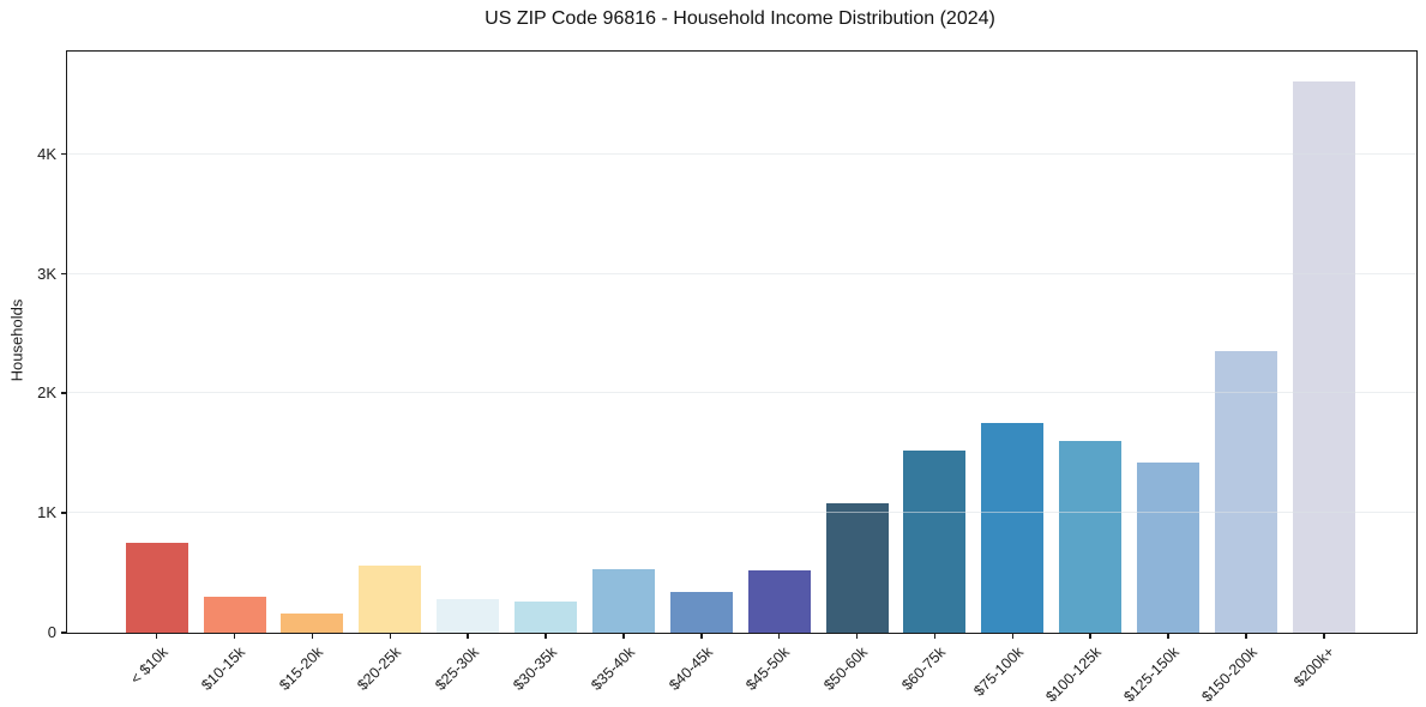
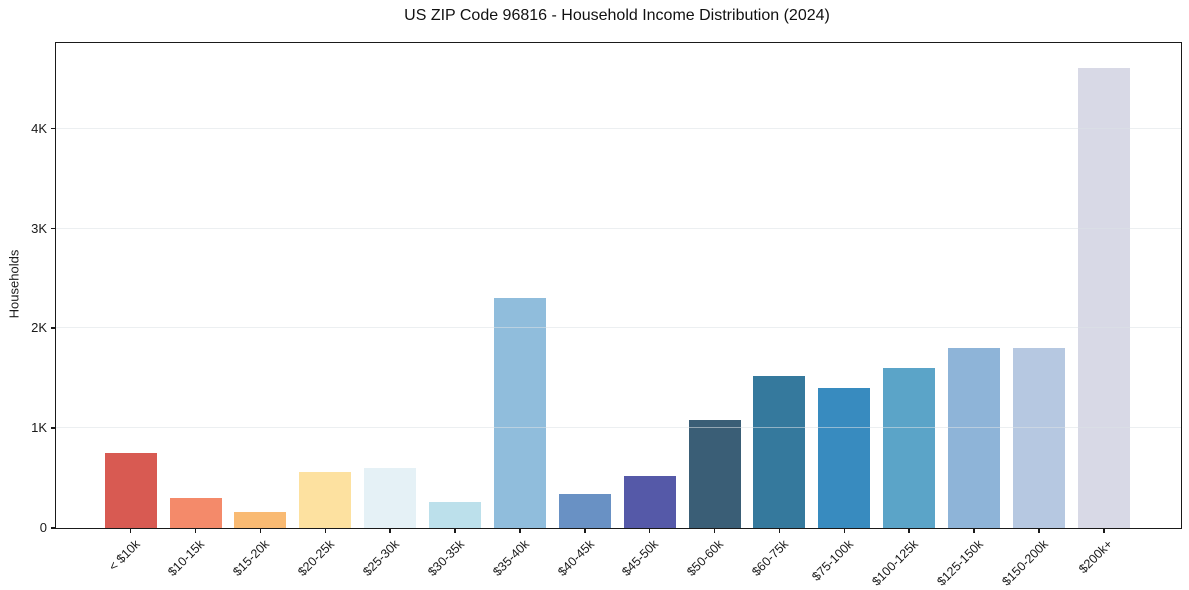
$25-30k: 0.3K -> 0.6K
$35-40k: 0.5K -> 2.3K
$75-100k: 1.8K -> 1.4K
$125-150k: 1.4K -> 1.8K
$150-200k: 2.4K -> 1.8K
